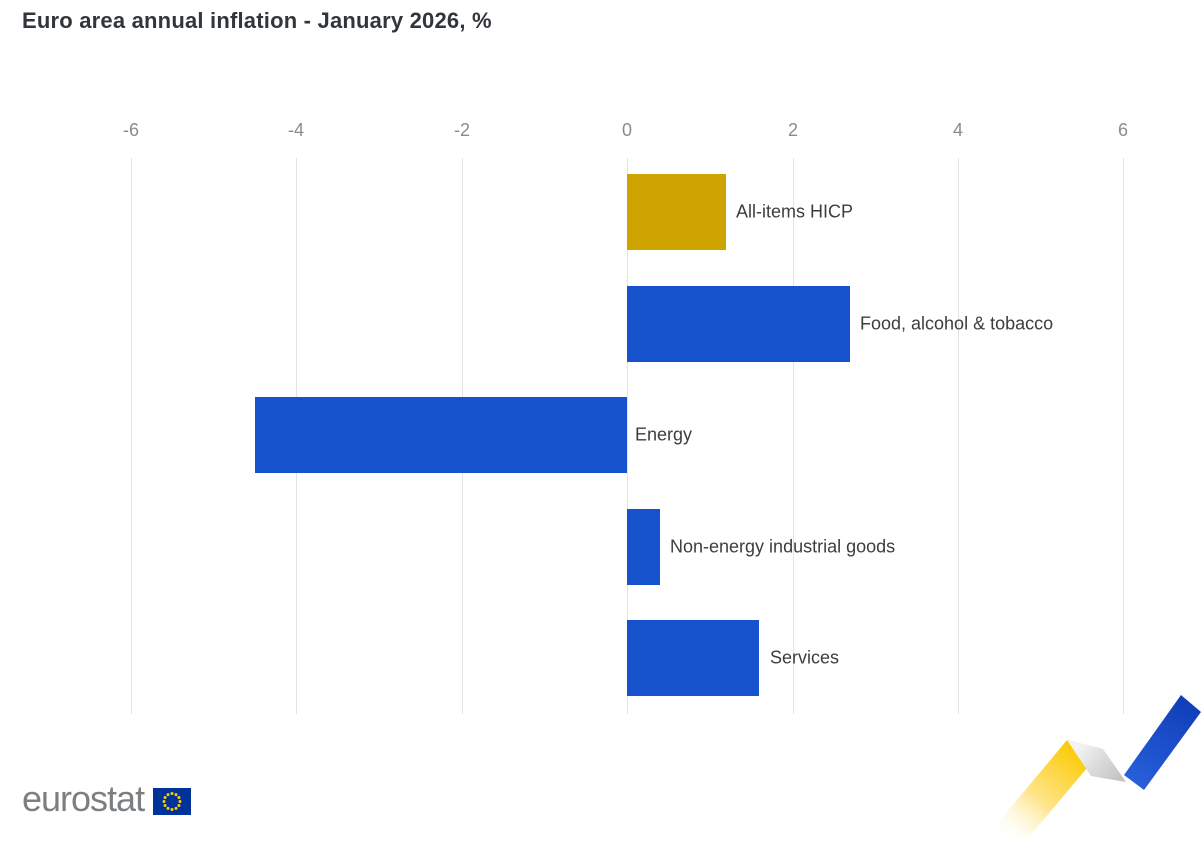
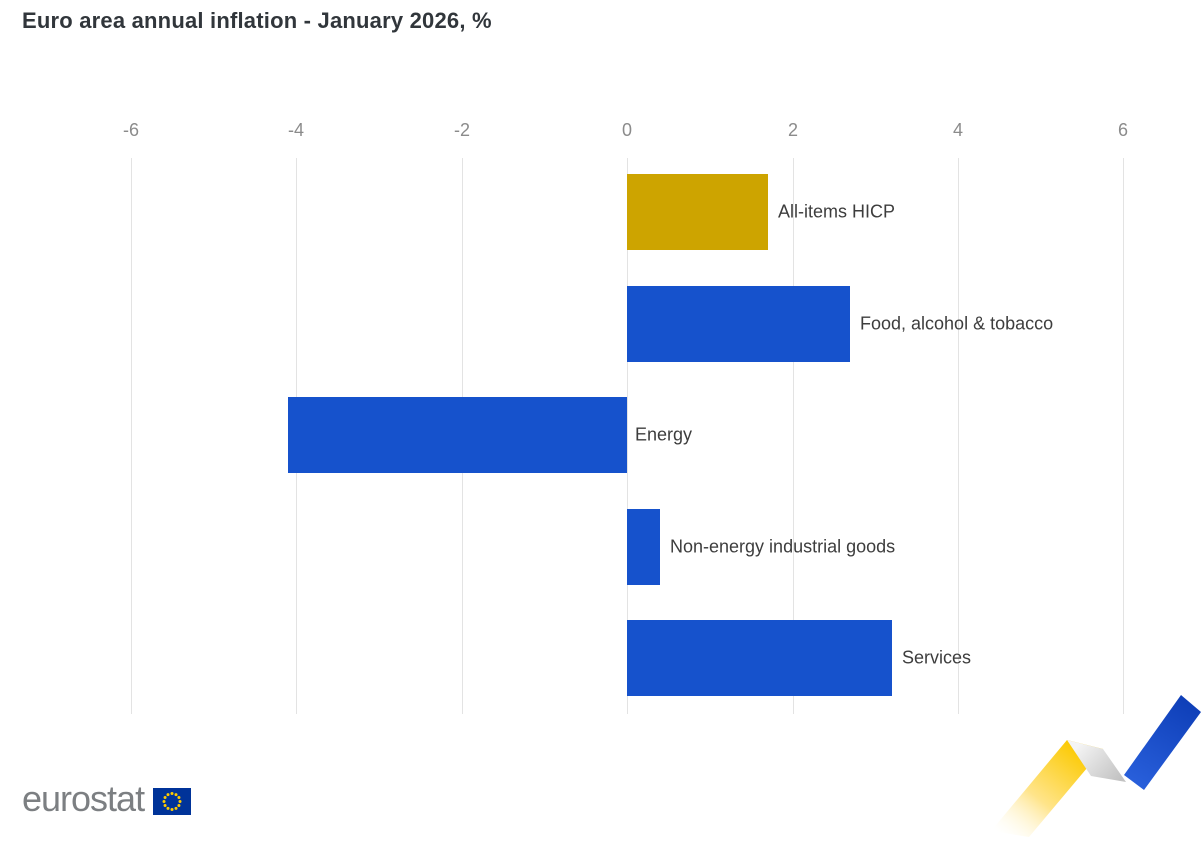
All-items HICP: 1.2 -> 1.7
Energy: -4.5 -> -4.1
Services: 1.6 -> 3.2
